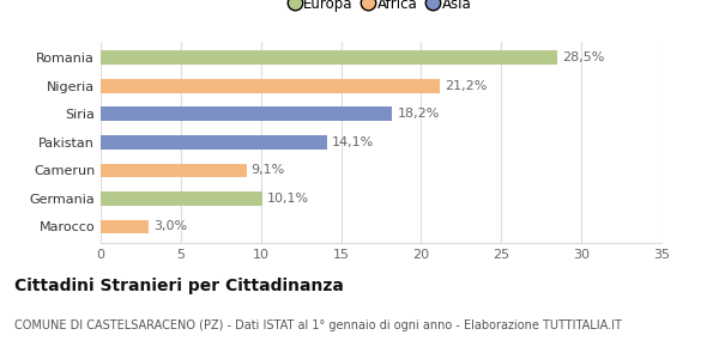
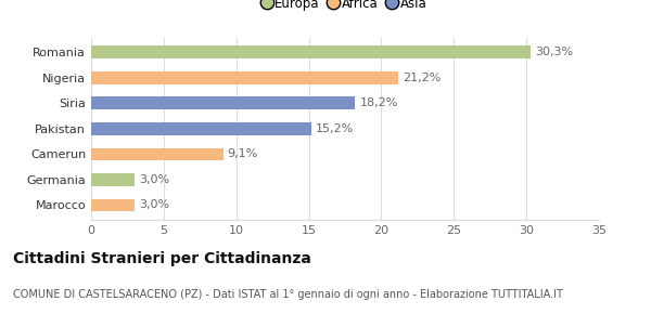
Romania: 28,5% -> 30,3%
Pakistan: 14,1% -> 15,2%
Germania: 10,1% -> 3,0%
